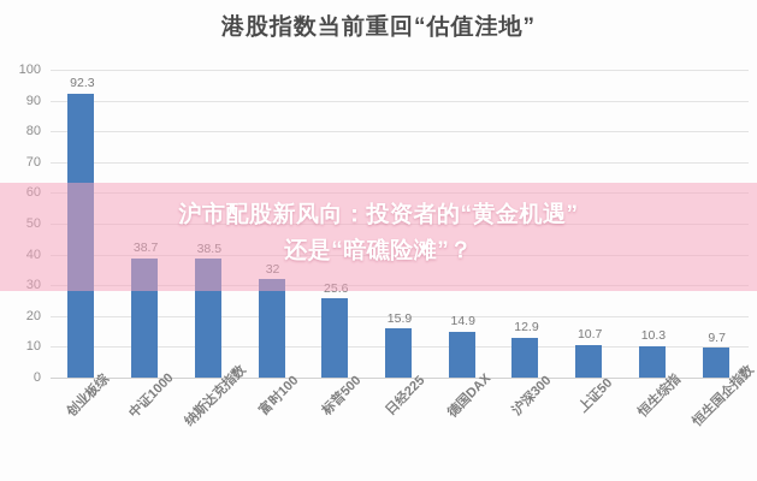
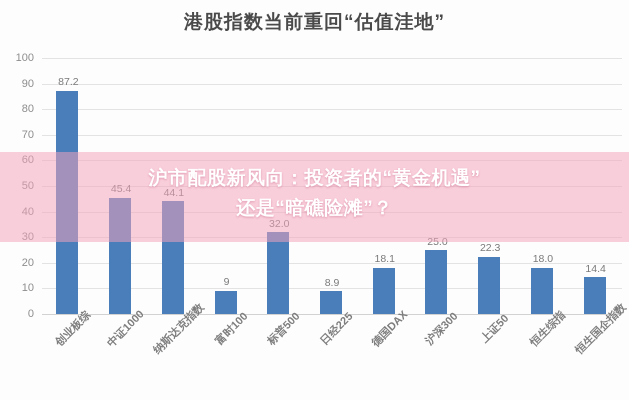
创业板综: 92.3 -> 87.2
中证1000: 38.7 -> 45.4
纳斯达克指数: 38.5 -> 44.1
富时100: 32 -> 9
标普500: 25.6 -> 32.0
日经225: 15.9 -> 8.9
德国DAX: 14.9 -> 18.1
沪深300: 12.9 -> 25.0
上证50: 10.7 -> 22.3
恒生综指: 10.3 -> 18.0
恒生国企指数: 9.7 -> 14.4
